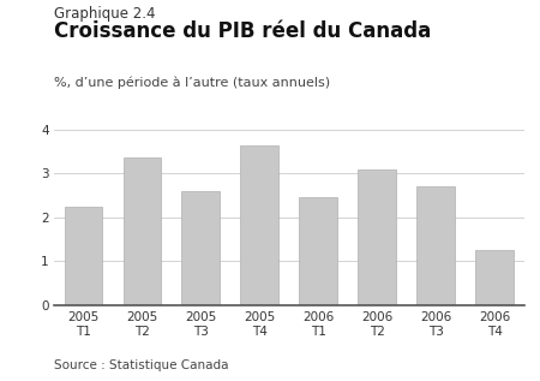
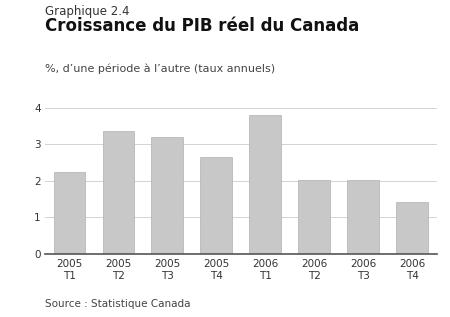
2005 T3: 2.60 -> 3.20
2005 T4: 3.65 -> 2.65
2006 T1: 2.45 -> 3.80
2006 T2: 3.10 -> 2.02
2006 T3: 2.70 -> 2.02
2006 T4: 1.25 -> 1.42
